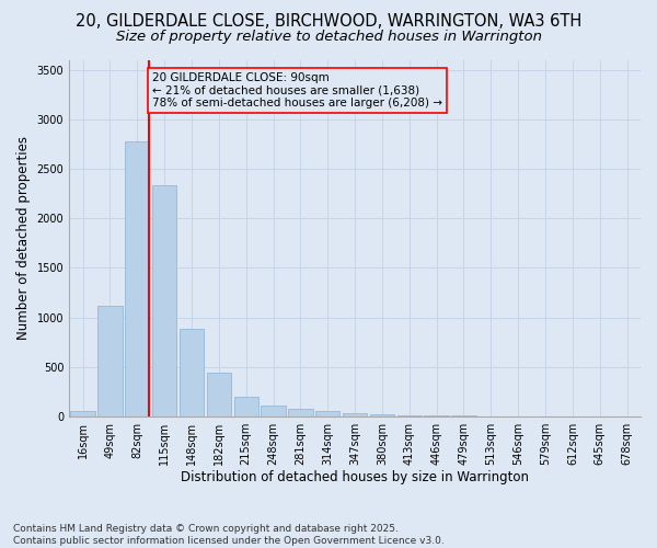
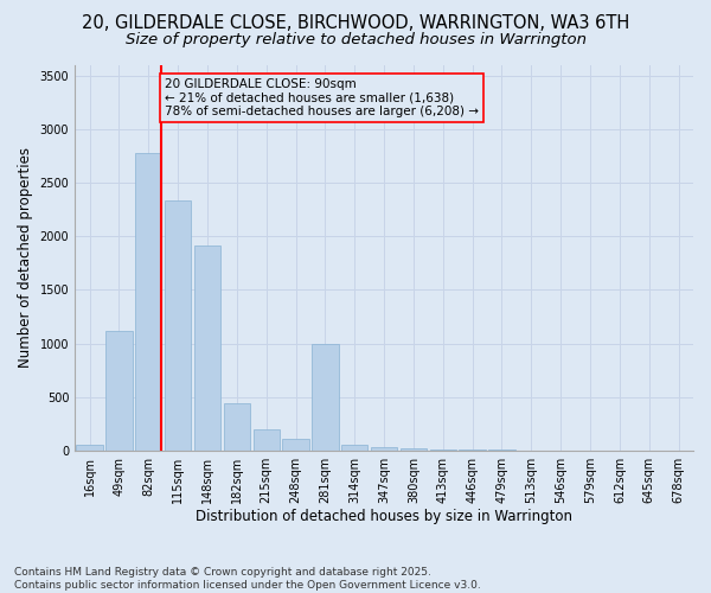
148sqm: 880 -> 1920
281sqm: 80 -> 1000
